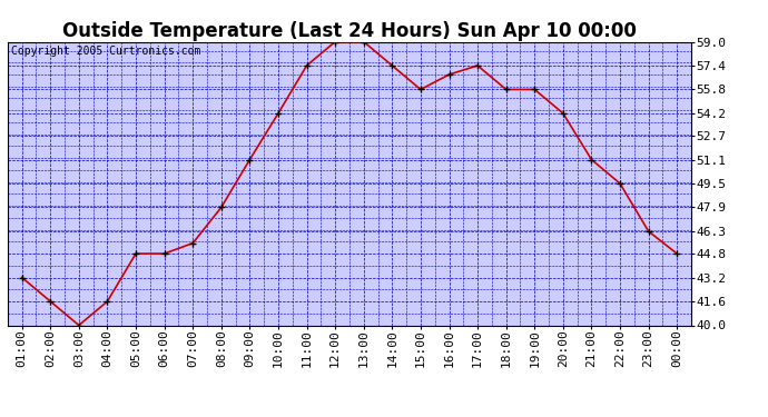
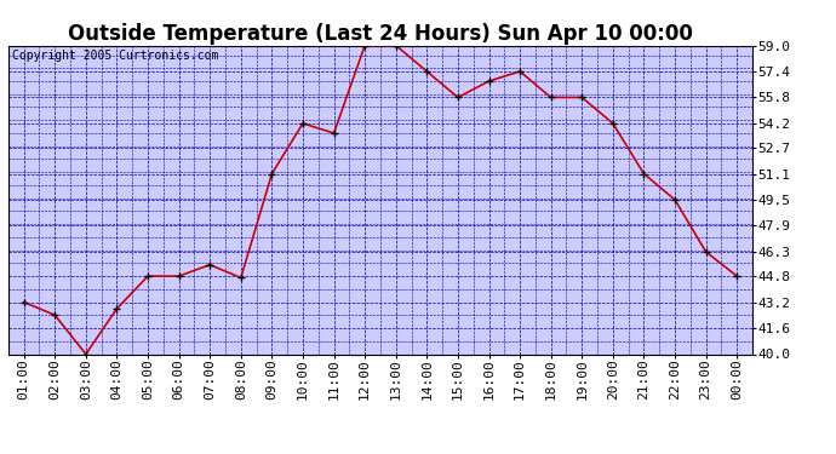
02:00: 41.6 -> 42.4
04:00: 41.6 -> 42.8
08:00: 47.9 -> 44.7
11:00: 57.4 -> 53.6
